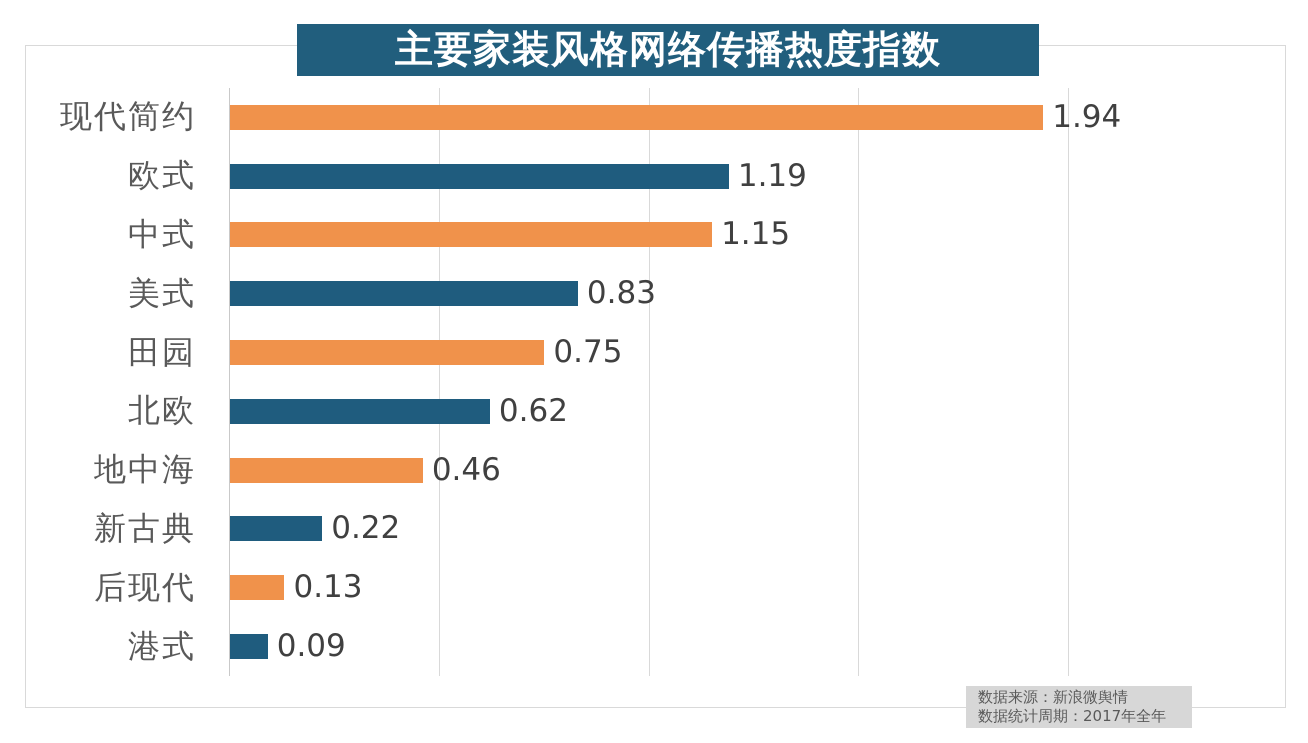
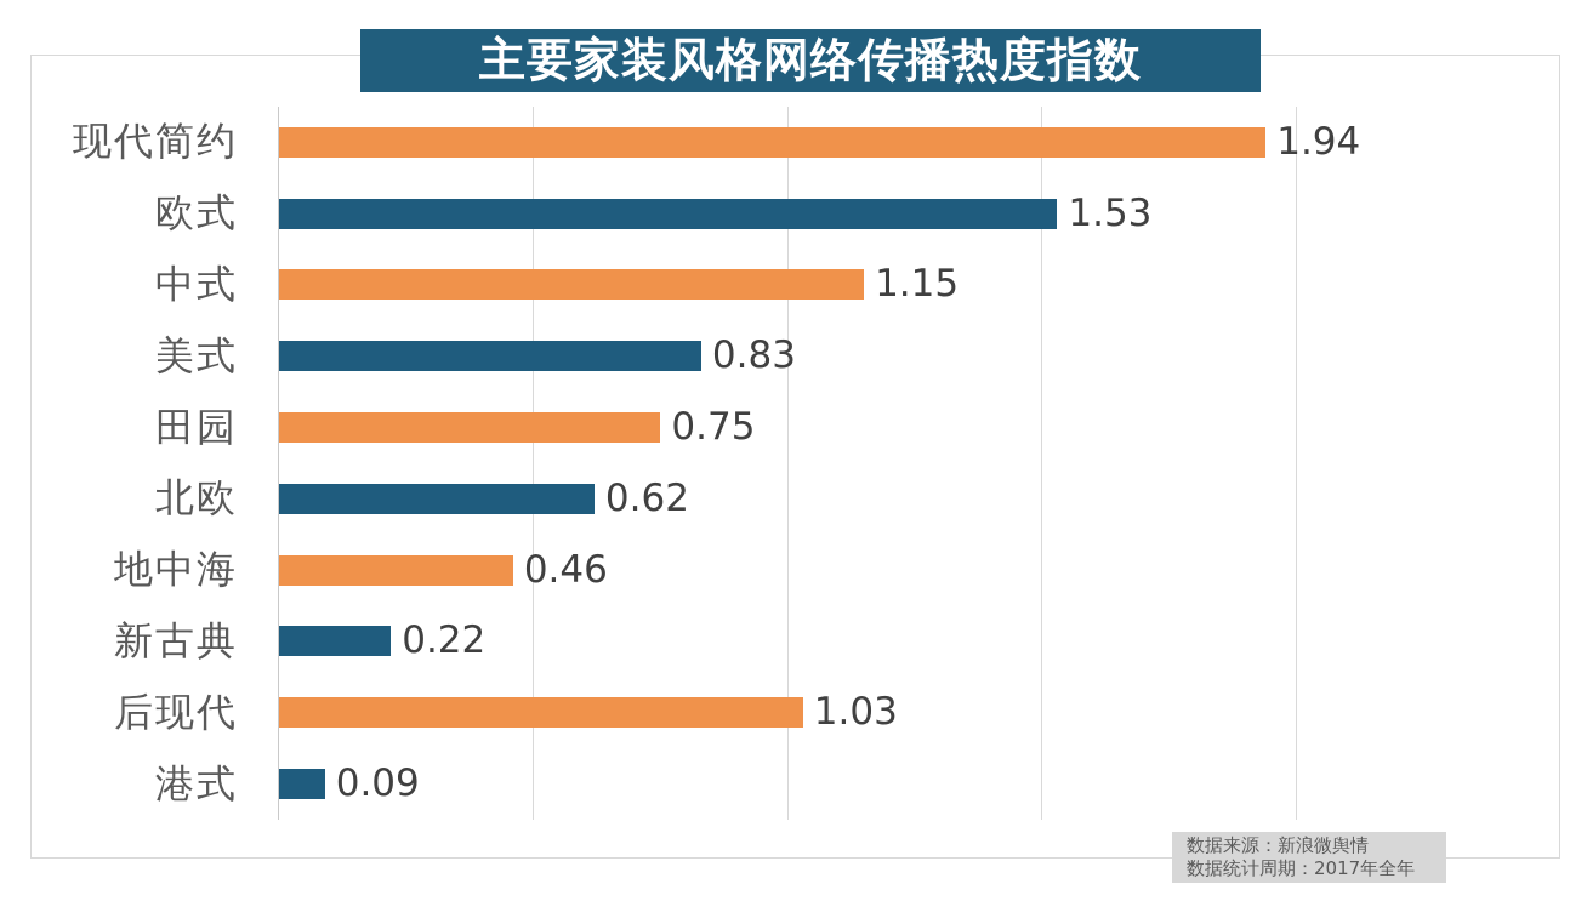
欧式: 1.19 -> 1.53
后现代: 0.13 -> 1.03
